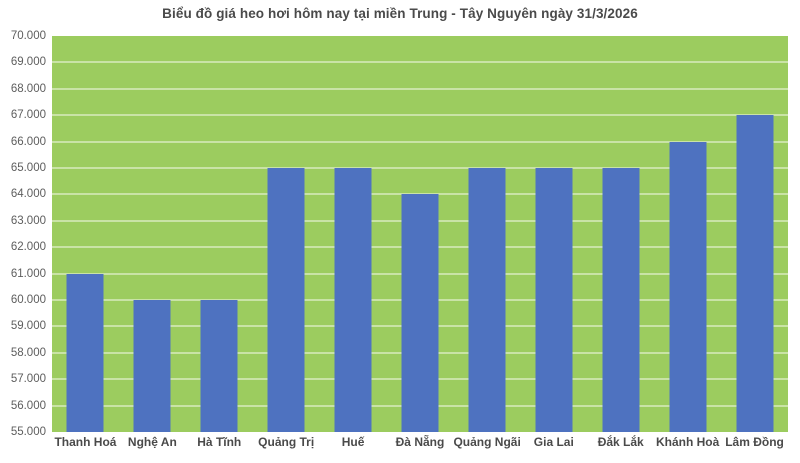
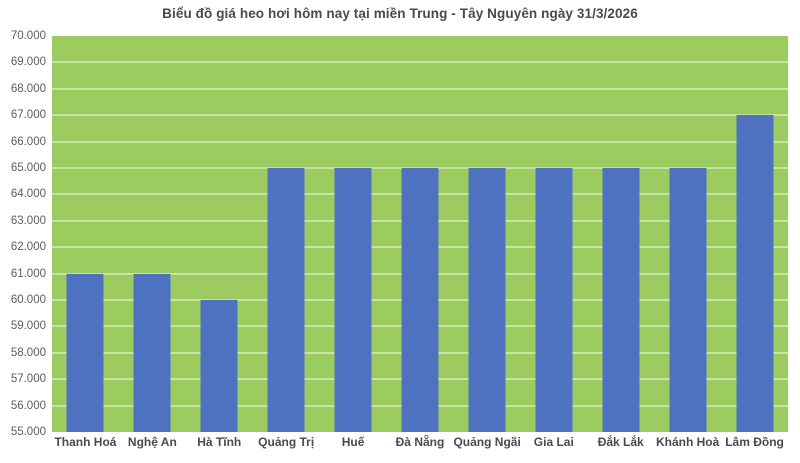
Nghệ An: 60000 -> 61000
Đà Nẵng: 64000 -> 65000
Khánh Hoà: 66000 -> 65000
